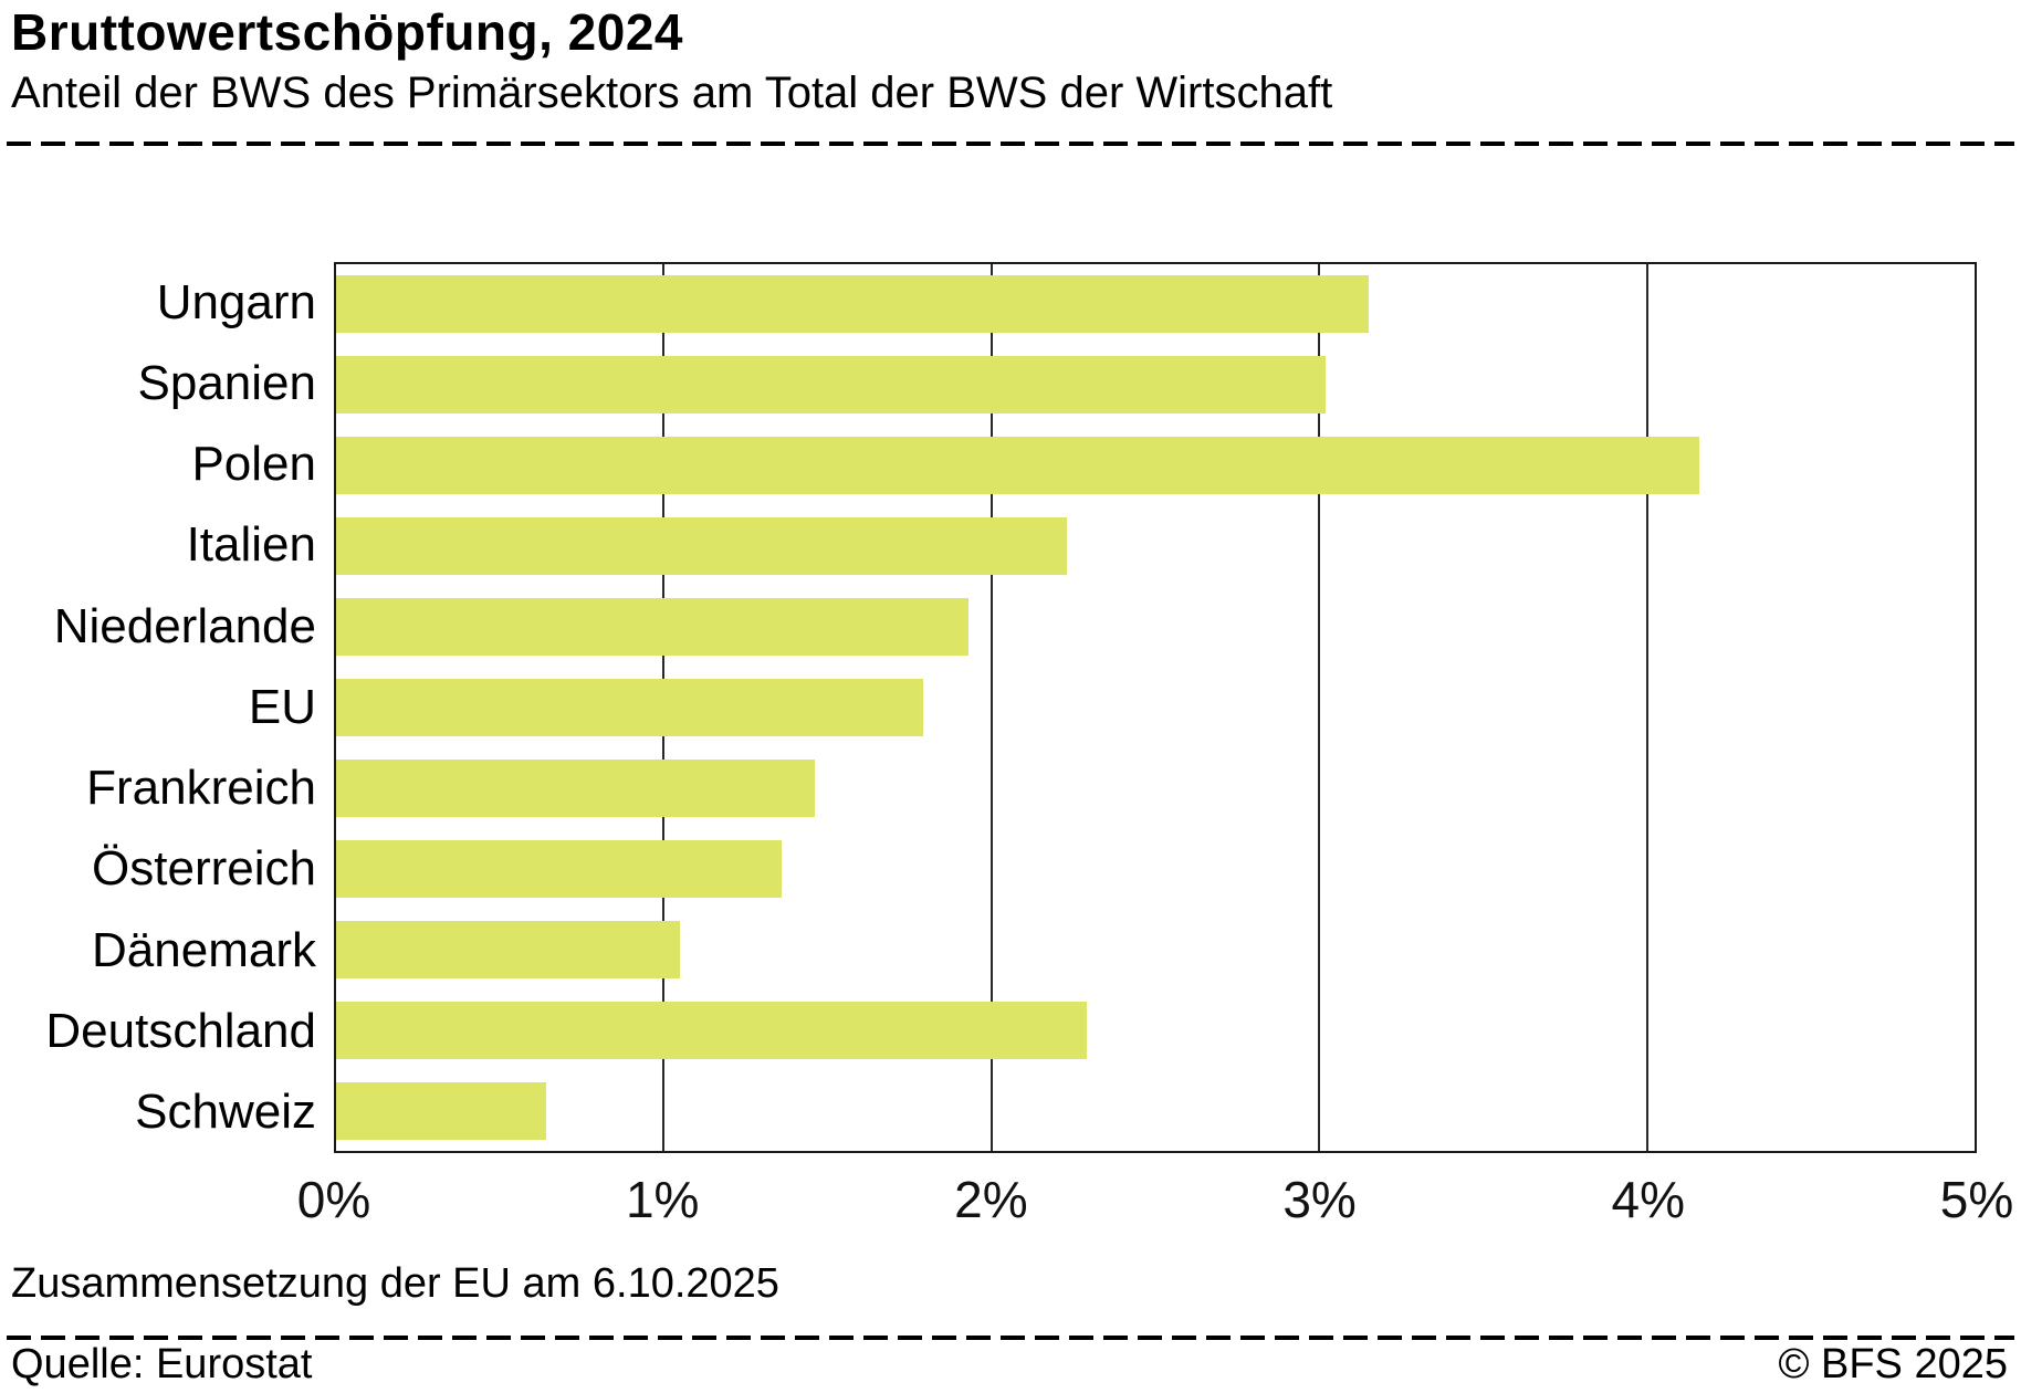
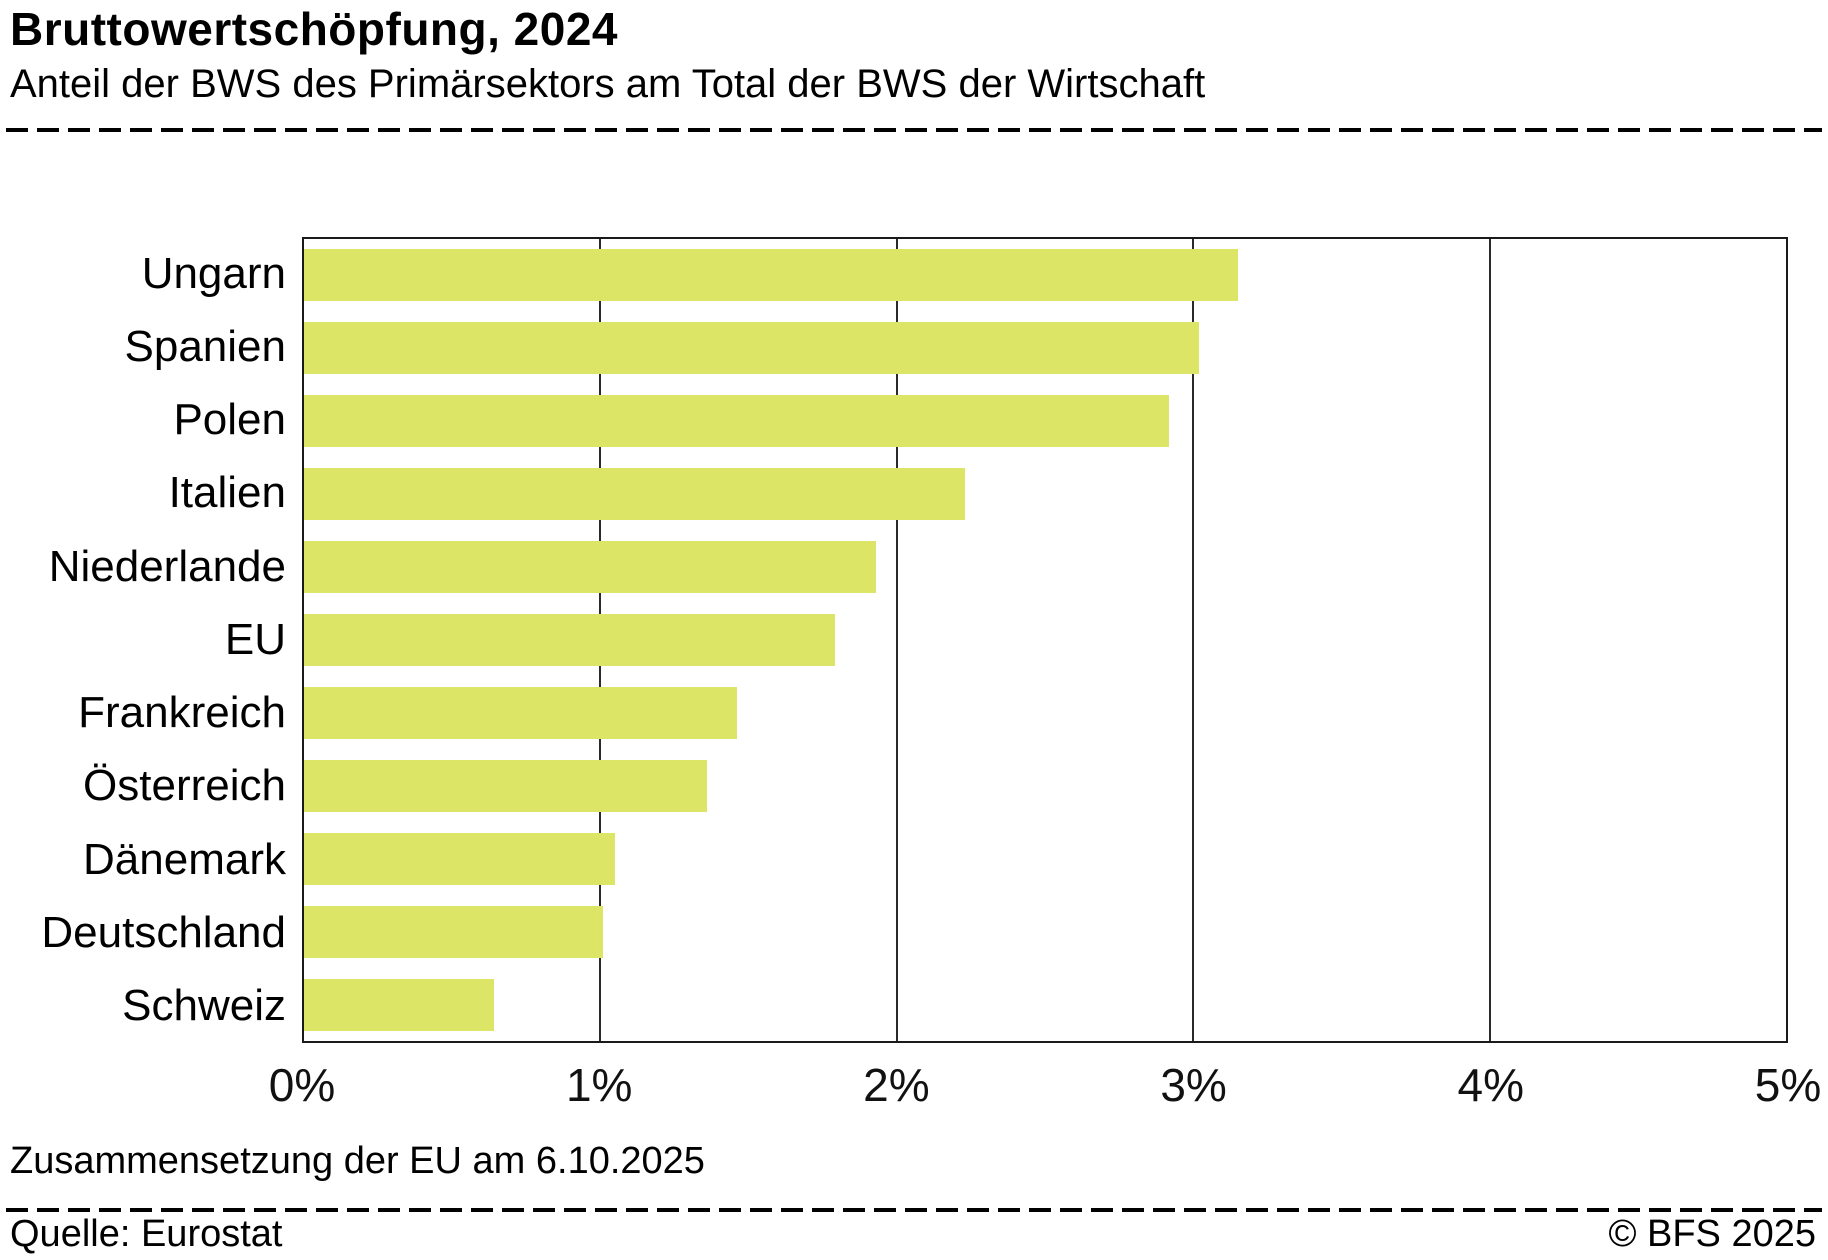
Polen: 4.16% -> 2.92%
Deutschland: 2.29% -> 1.01%
